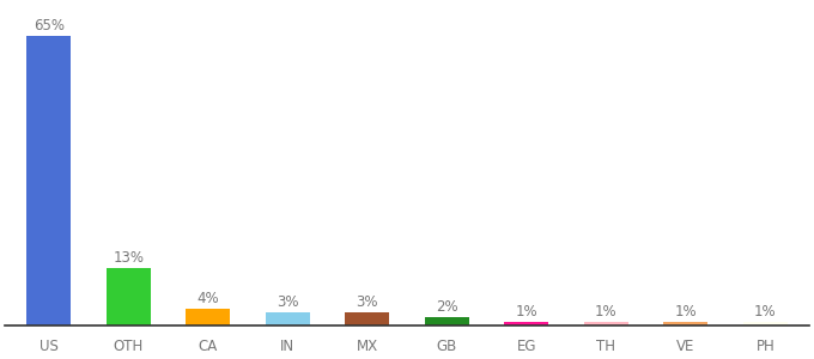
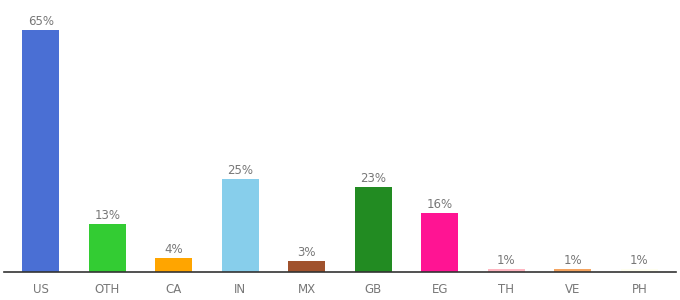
IN: 3% -> 25%
GB: 2% -> 23%
EG: 1% -> 16%
